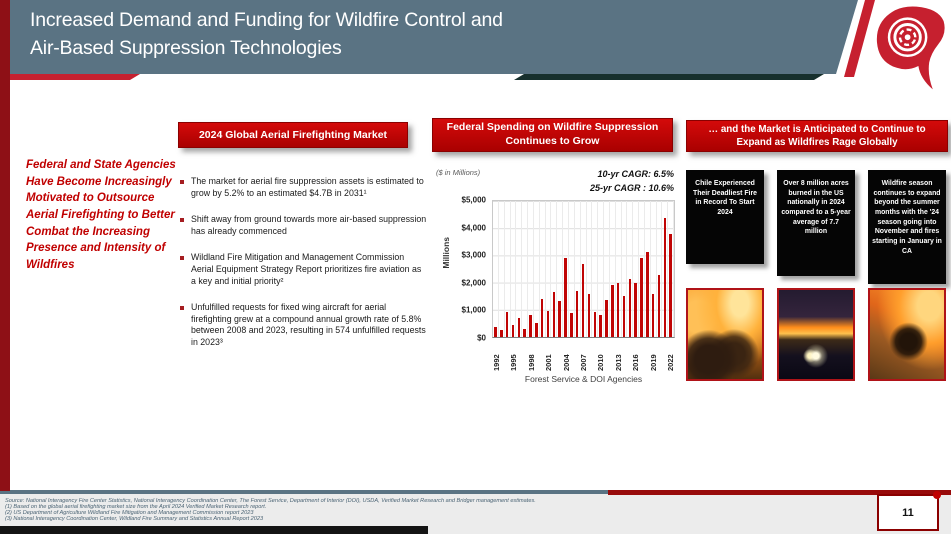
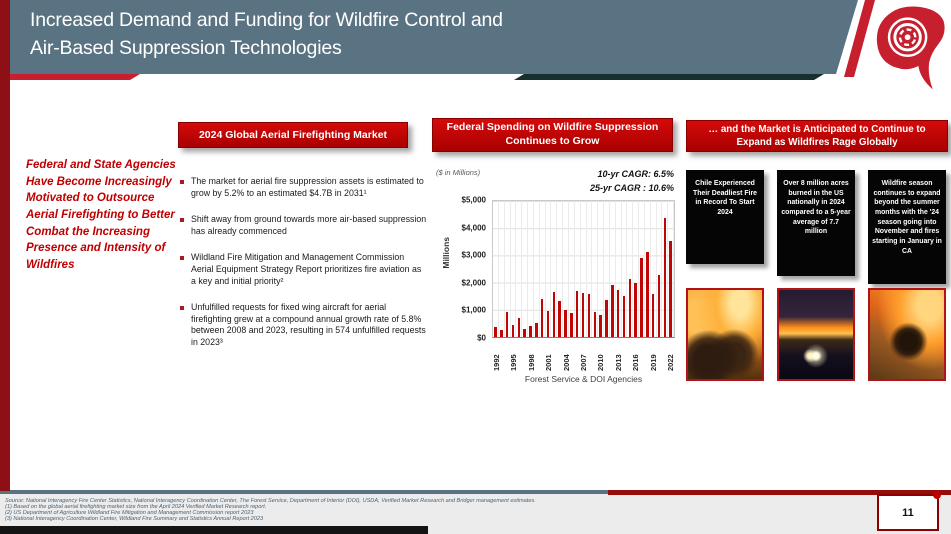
1998: $800 -> $400
2004: $2900 -> $1000
2007: $2700 -> $1600
2013: $2000 -> $1700
2022: $3800 -> $3500
